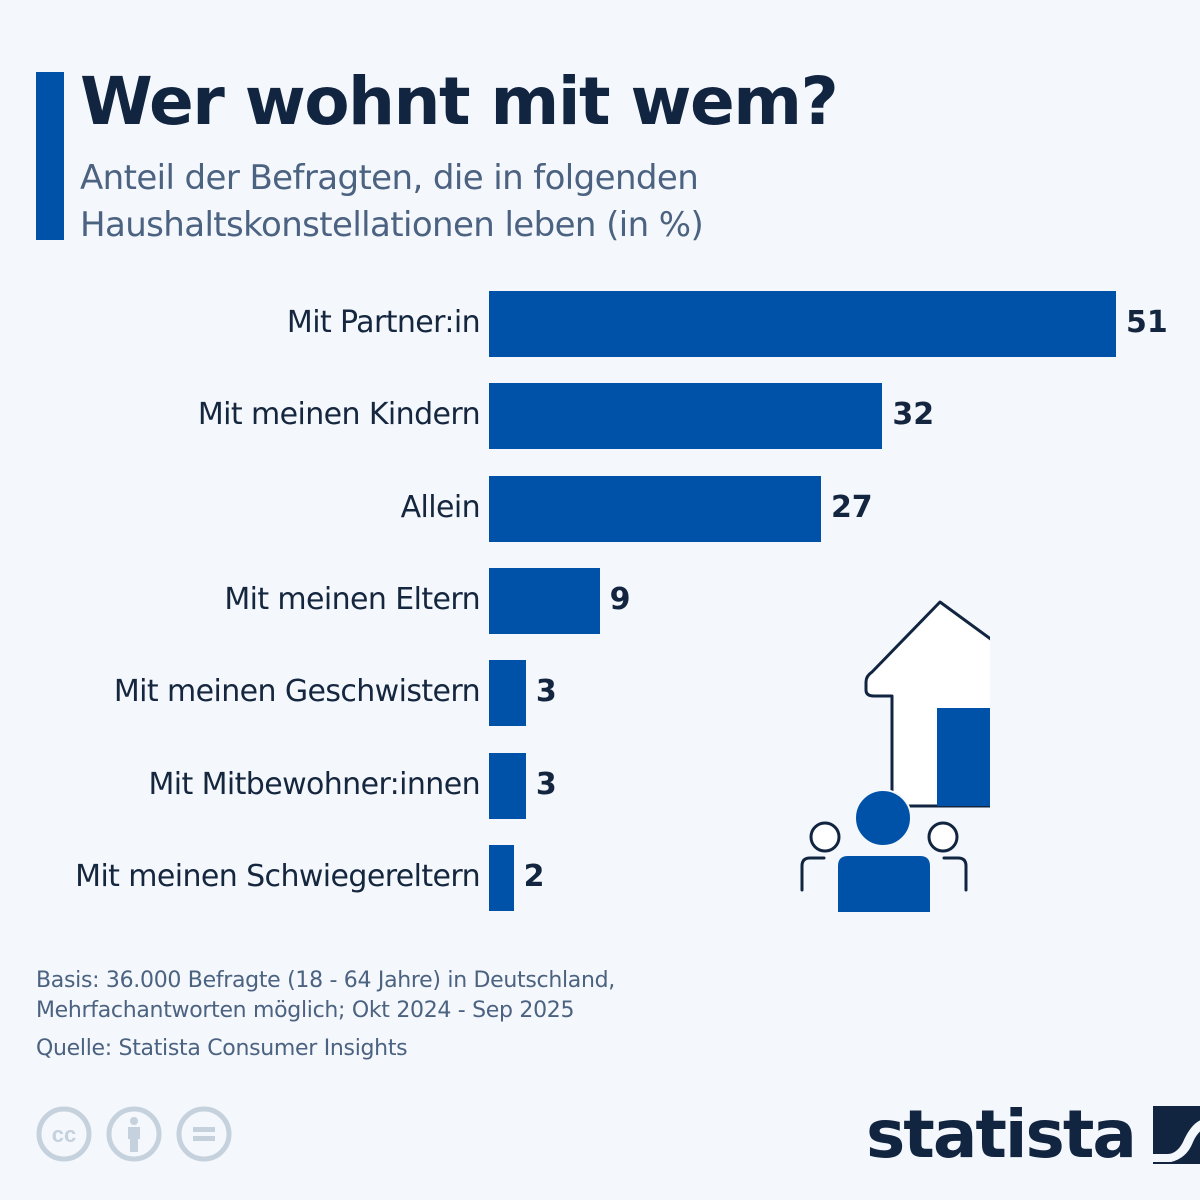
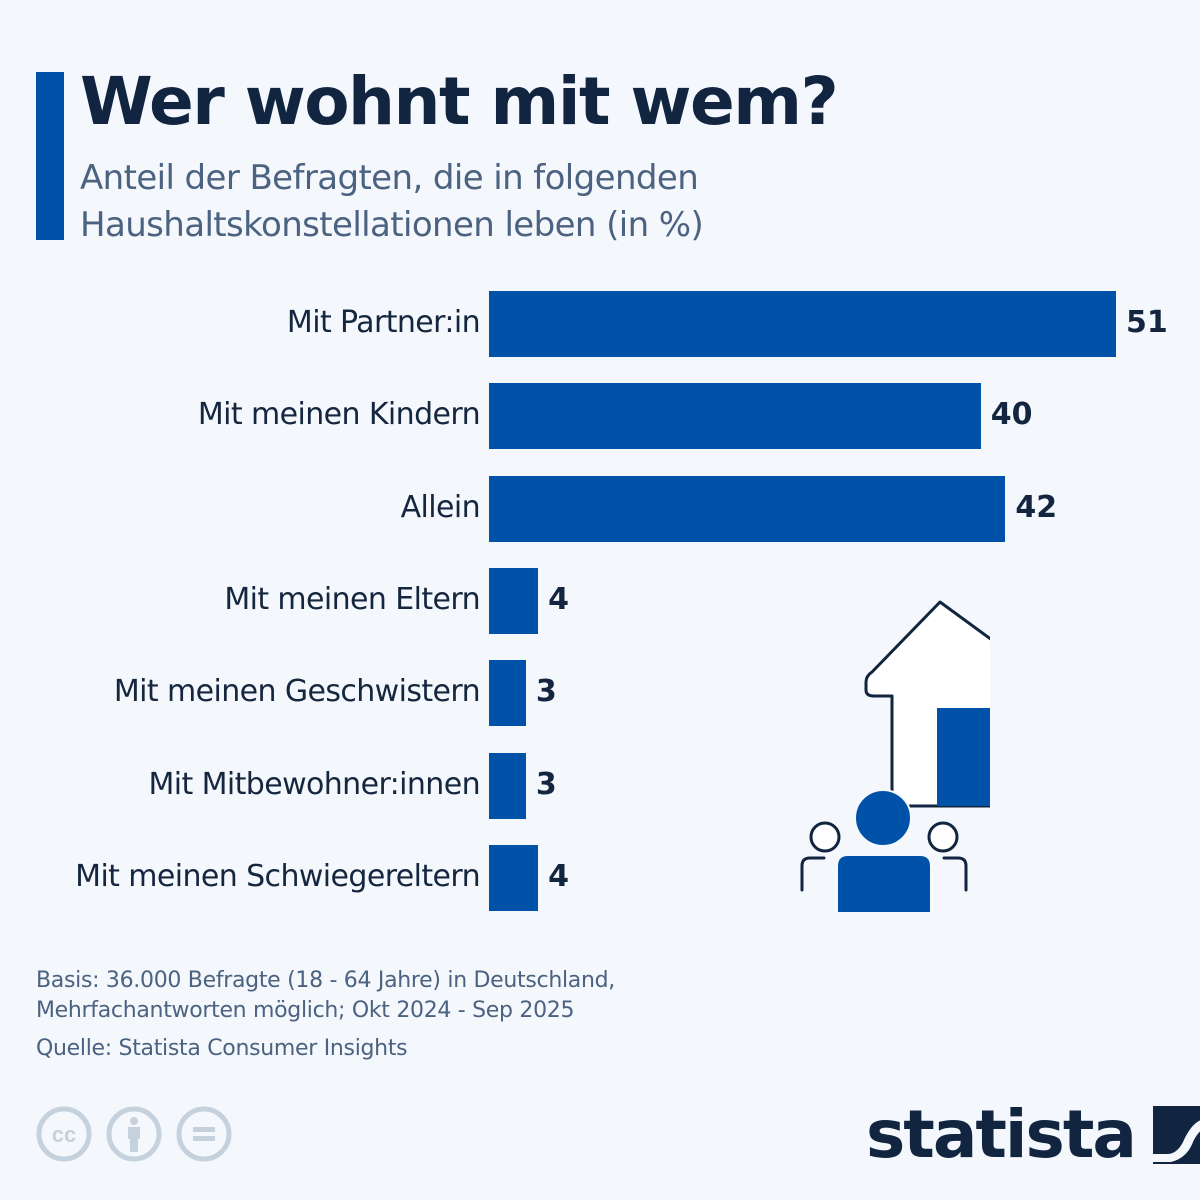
Mit meinen Kindern: 32 -> 40
Allein: 27 -> 42
Mit meinen Eltern: 9 -> 4
Mit meinen Schwiegereltern: 2 -> 4
